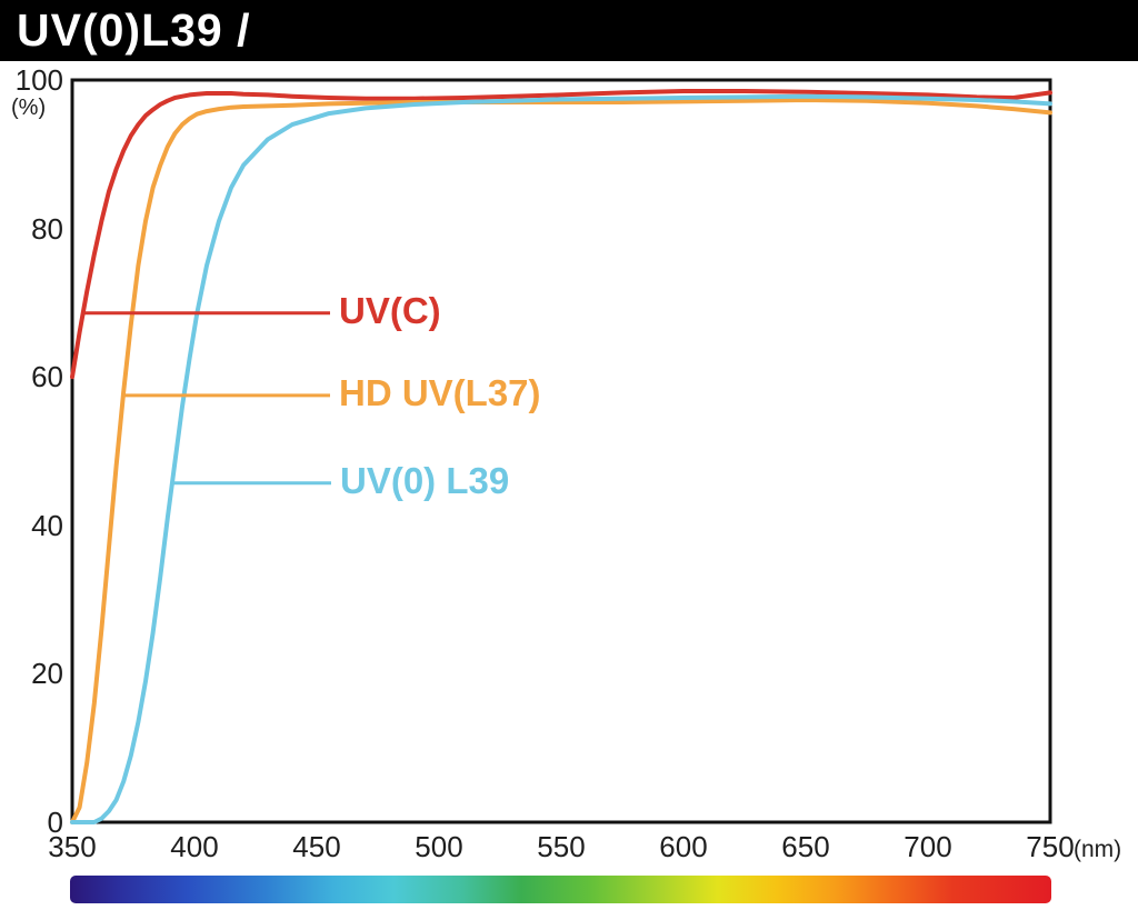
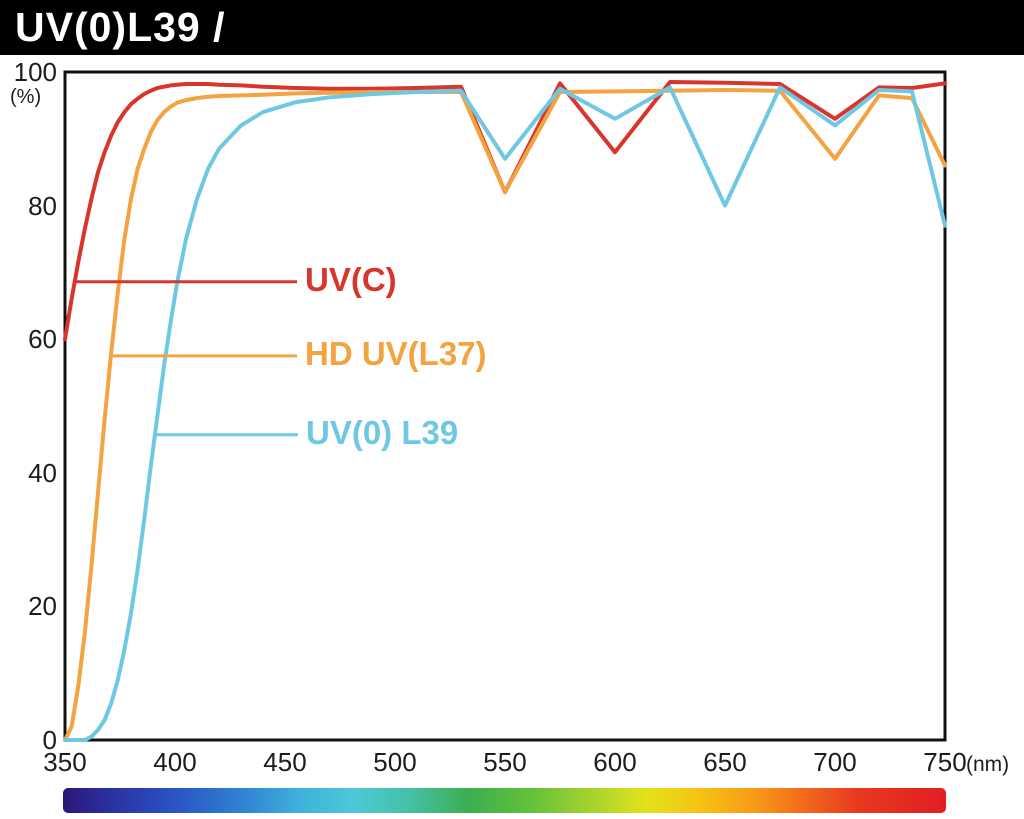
UV(C)/550: 98 -> 82
HD UV(L37)/550: 97 -> 82
UV(0) L39/550: 97 -> 87
UV(C)/600: 98 -> 88
UV(0) L39/600: 98 -> 93
UV(0) L39/650: 98 -> 80
UV(C)/700: 98 -> 93
HD UV(L37)/700: 97 -> 87
UV(0) L39/700: 98 -> 92
HD UV(L37)/750: 96 -> 86
UV(0) L39/750: 97 -> 77
